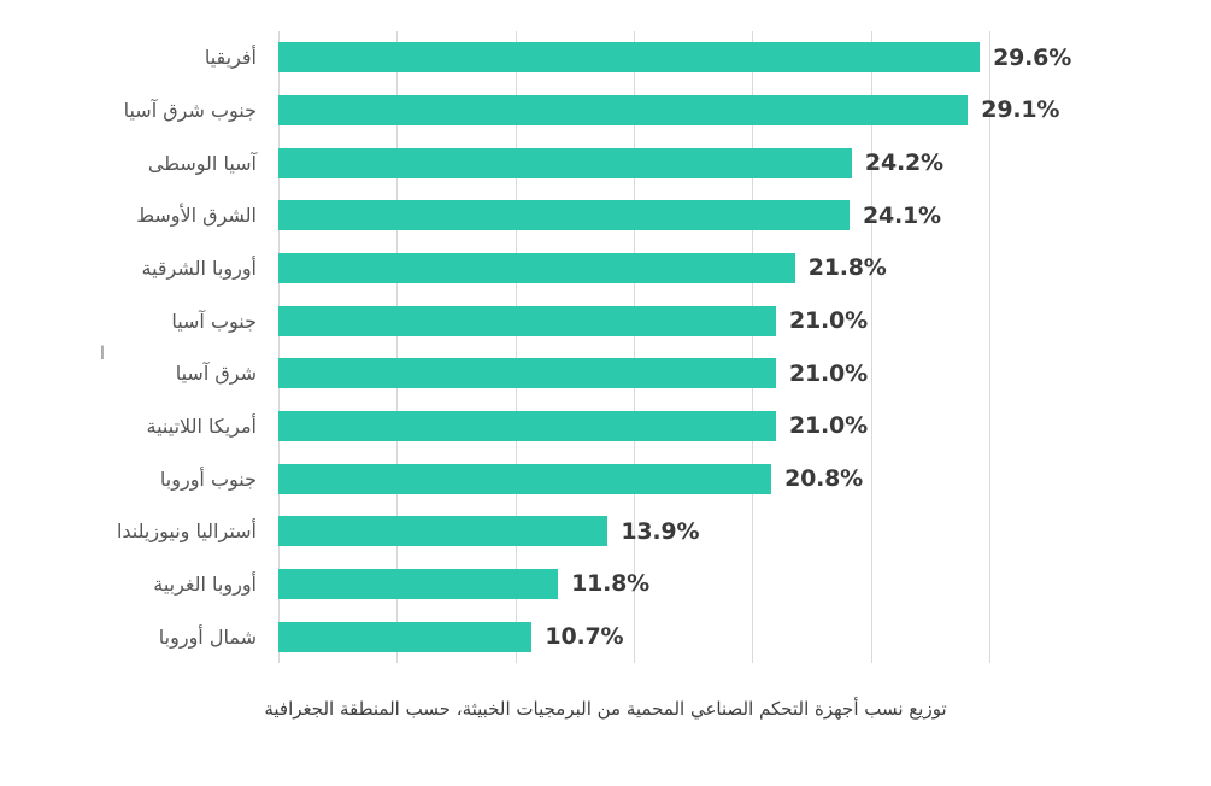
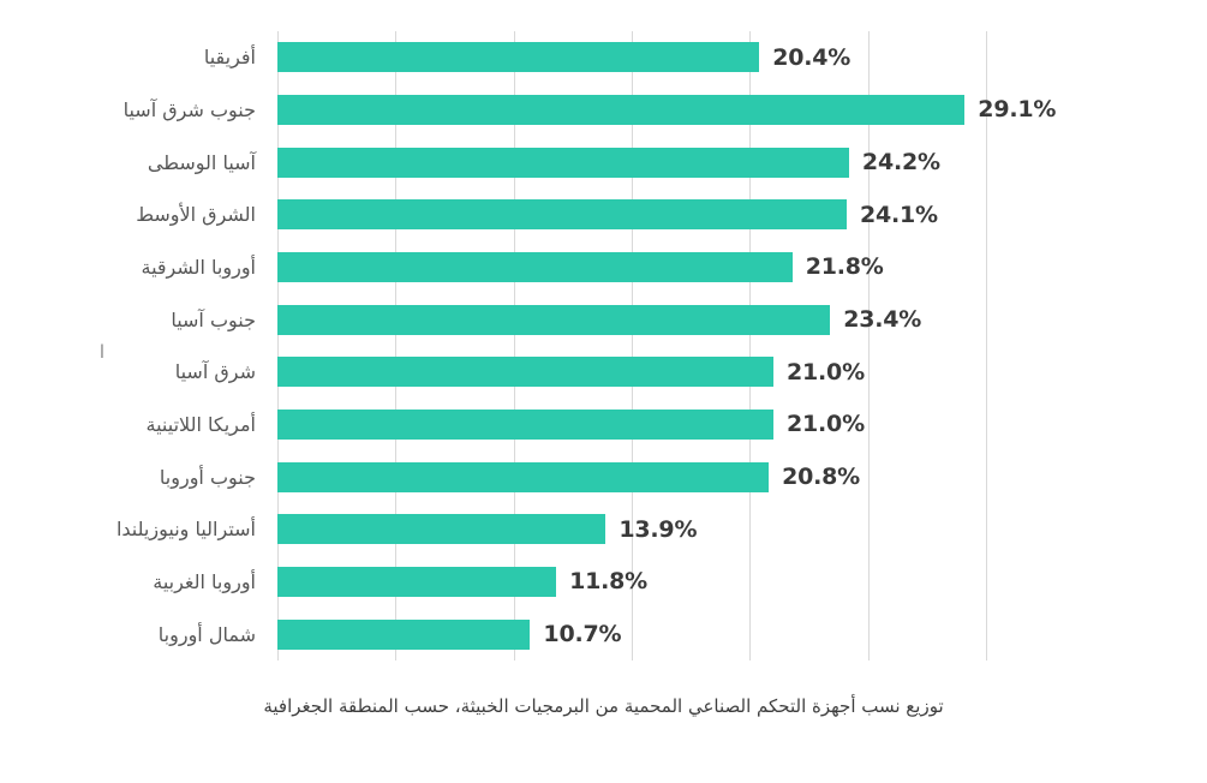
أفريقيا: 29.6% -> 20.4%
جنوب آسيا: 21.0% -> 23.4%
